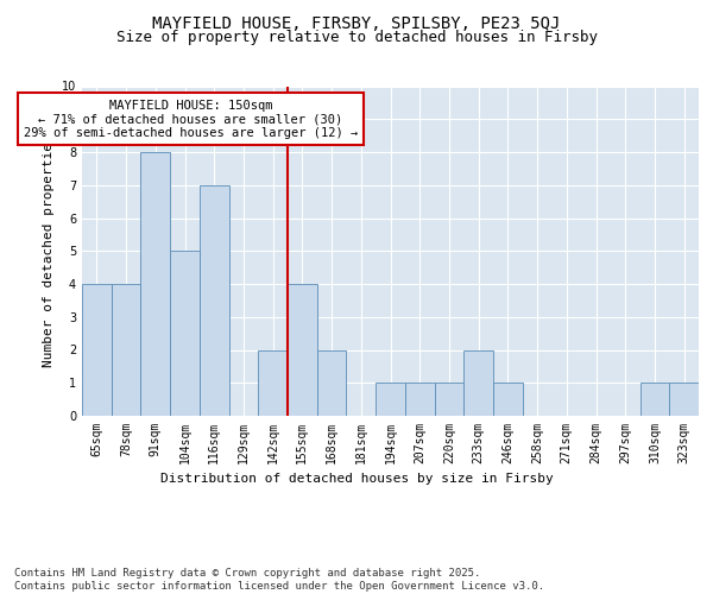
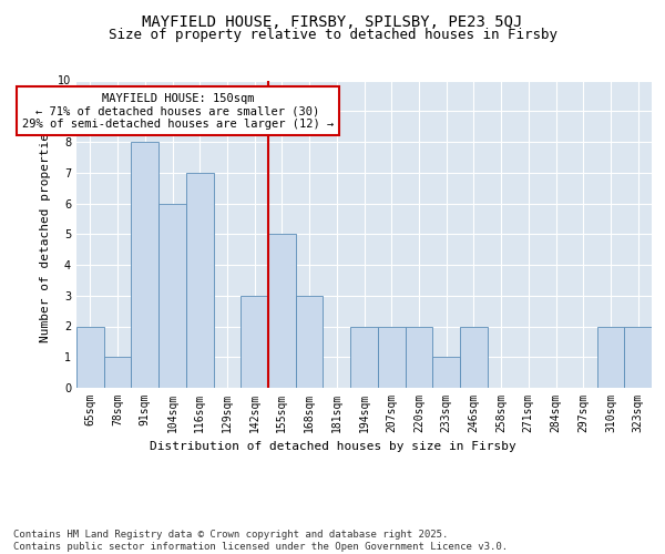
65sqm: 4 -> 2
78sqm: 4 -> 1
104sqm: 5 -> 6
142sqm: 2 -> 3
155sqm: 4 -> 5
168sqm: 2 -> 3
194sqm: 1 -> 2
207sqm: 1 -> 2
220sqm: 1 -> 2
233sqm: 2 -> 1
246sqm: 1 -> 2
310sqm: 1 -> 2
323sqm: 1 -> 2
